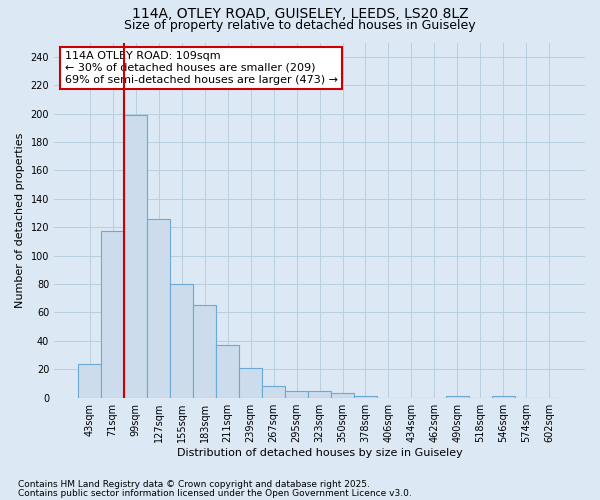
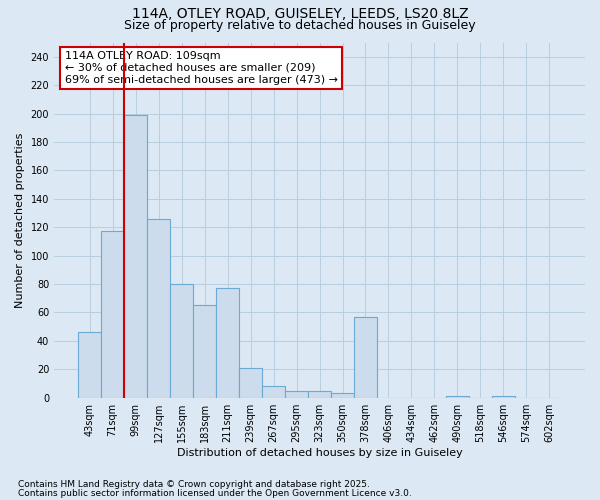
43sqm: 24 -> 46
211sqm: 37 -> 77
378sqm: 1 -> 57
